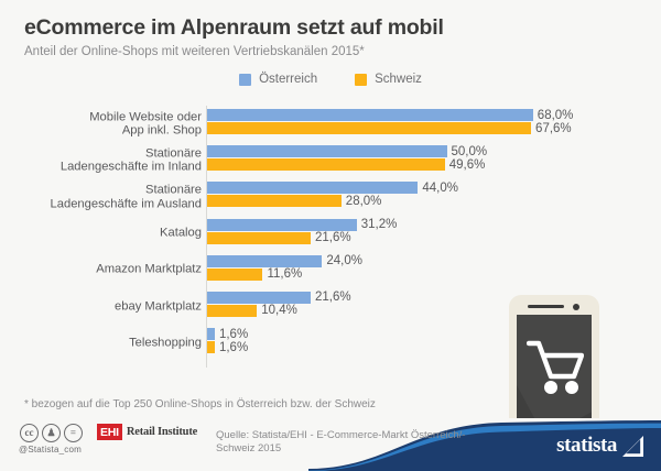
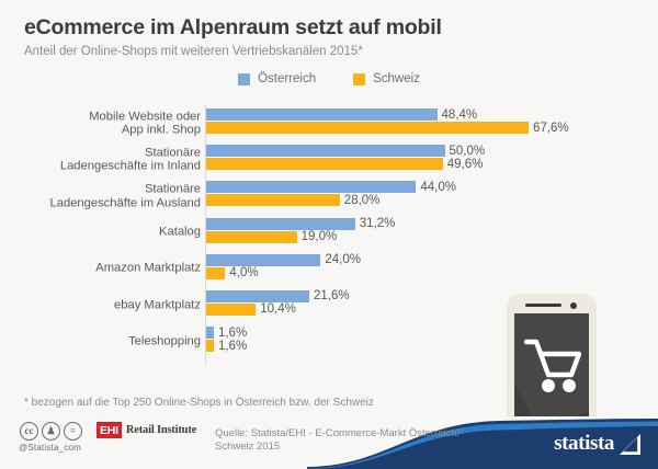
Österreich/Mobile Website oder App inkl. Shop: 68,0% -> 48,4%
Schweiz/Katalog: 21,6% -> 19,0%
Schweiz/Amazon Marktplatz: 11,6% -> 4,0%
